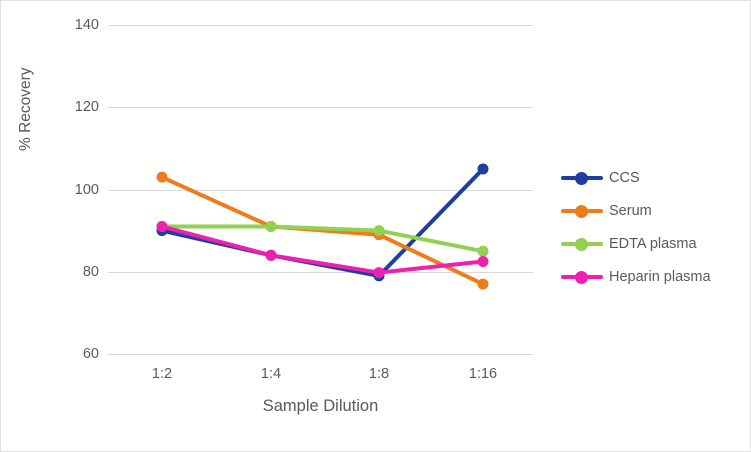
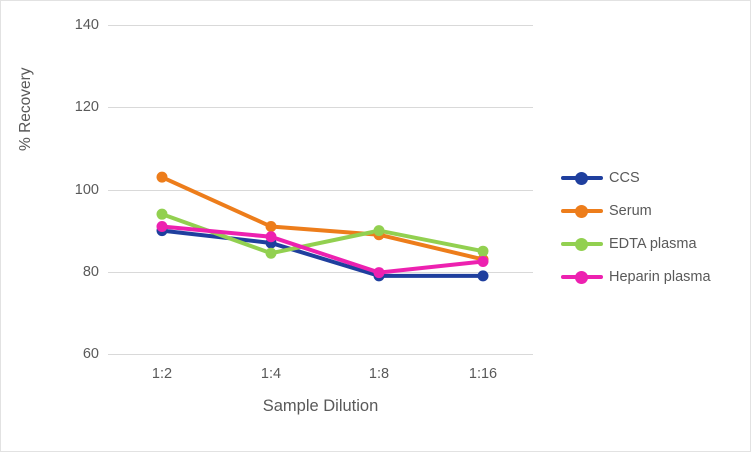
EDTA plasma/1:2: 91 -> 94
CCS/1:4: 84 -> 87
EDTA plasma/1:4: 91 -> 84
Heparin plasma/1:4: 84 -> 88
CCS/1:16: 105 -> 79
Serum/1:16: 77 -> 83
